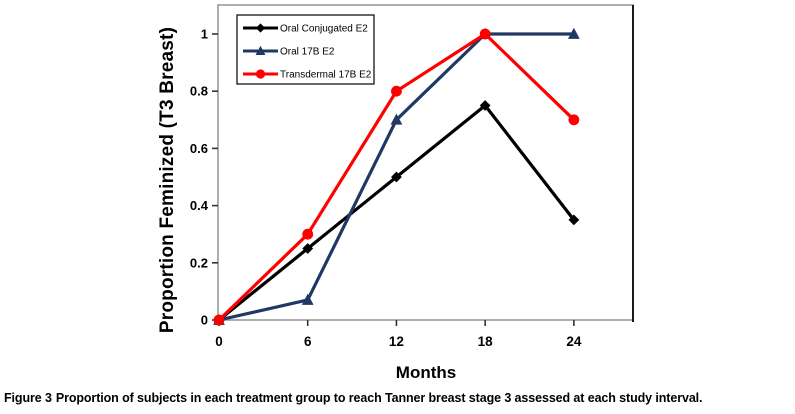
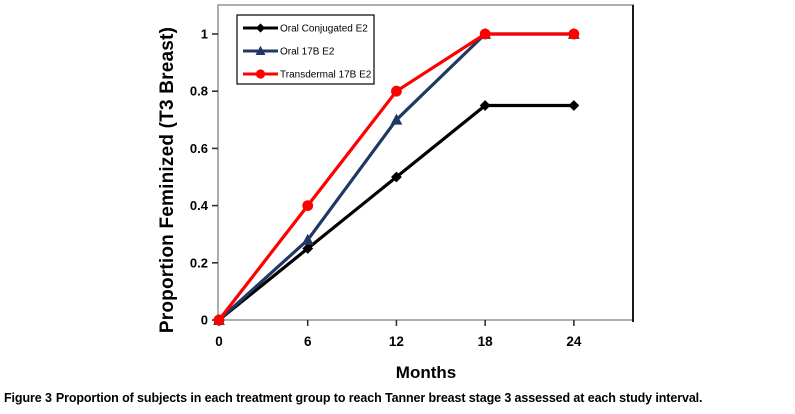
Oral 17B E2/6: 0.07 -> 0.28
Transdermal 17B E2/6: 0.3 -> 0.4
Oral Conjugated E2/24: 0.35 -> 0.75
Transdermal 17B E2/24: 0.7 -> 1.0
